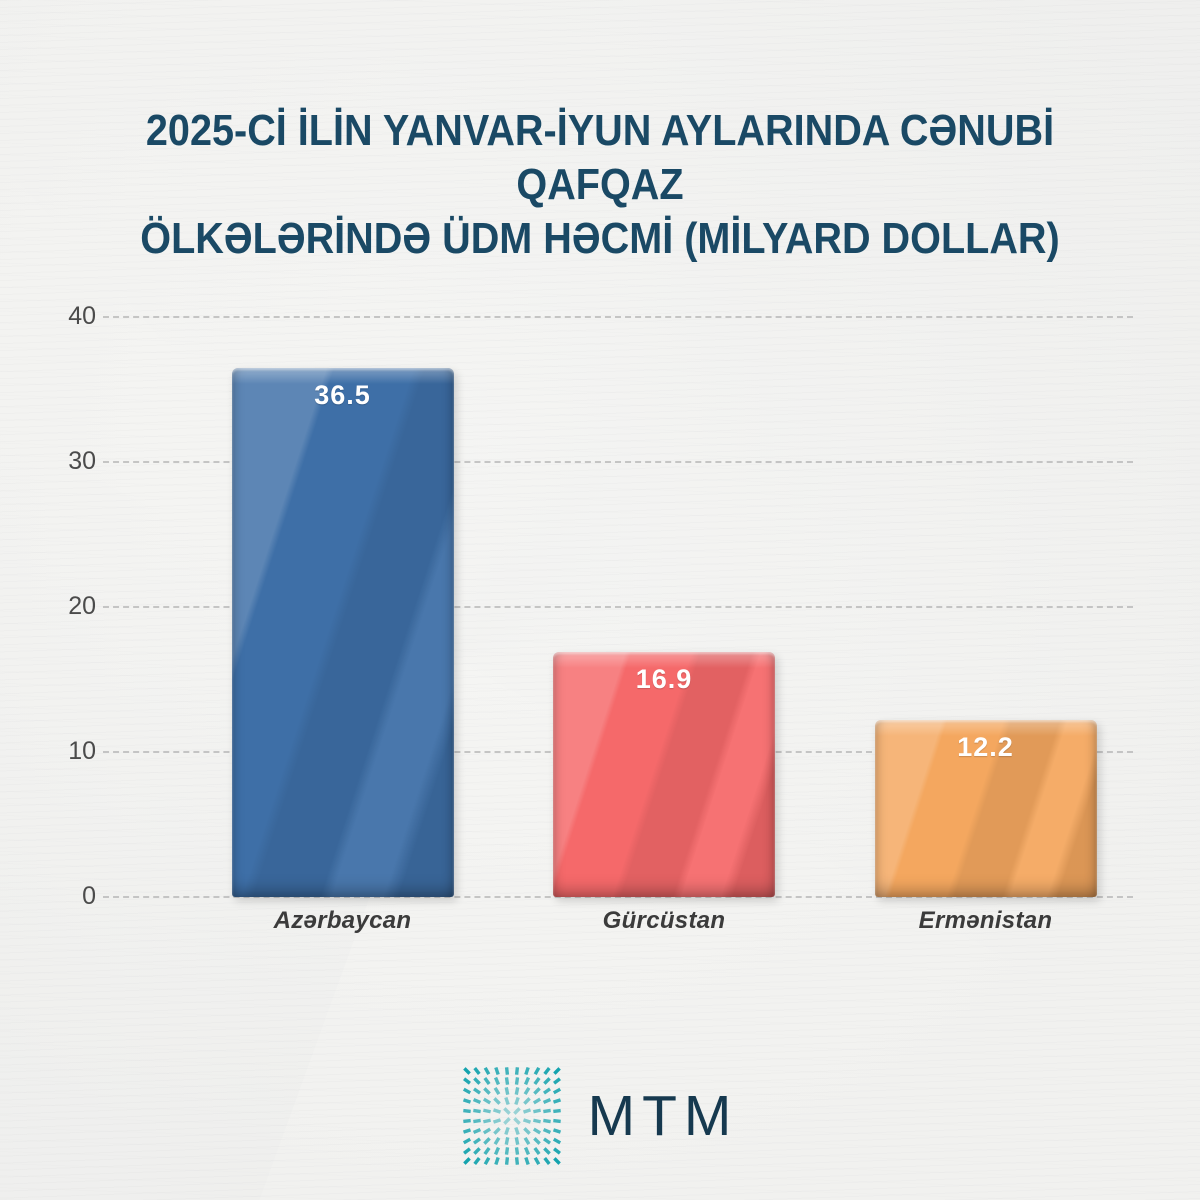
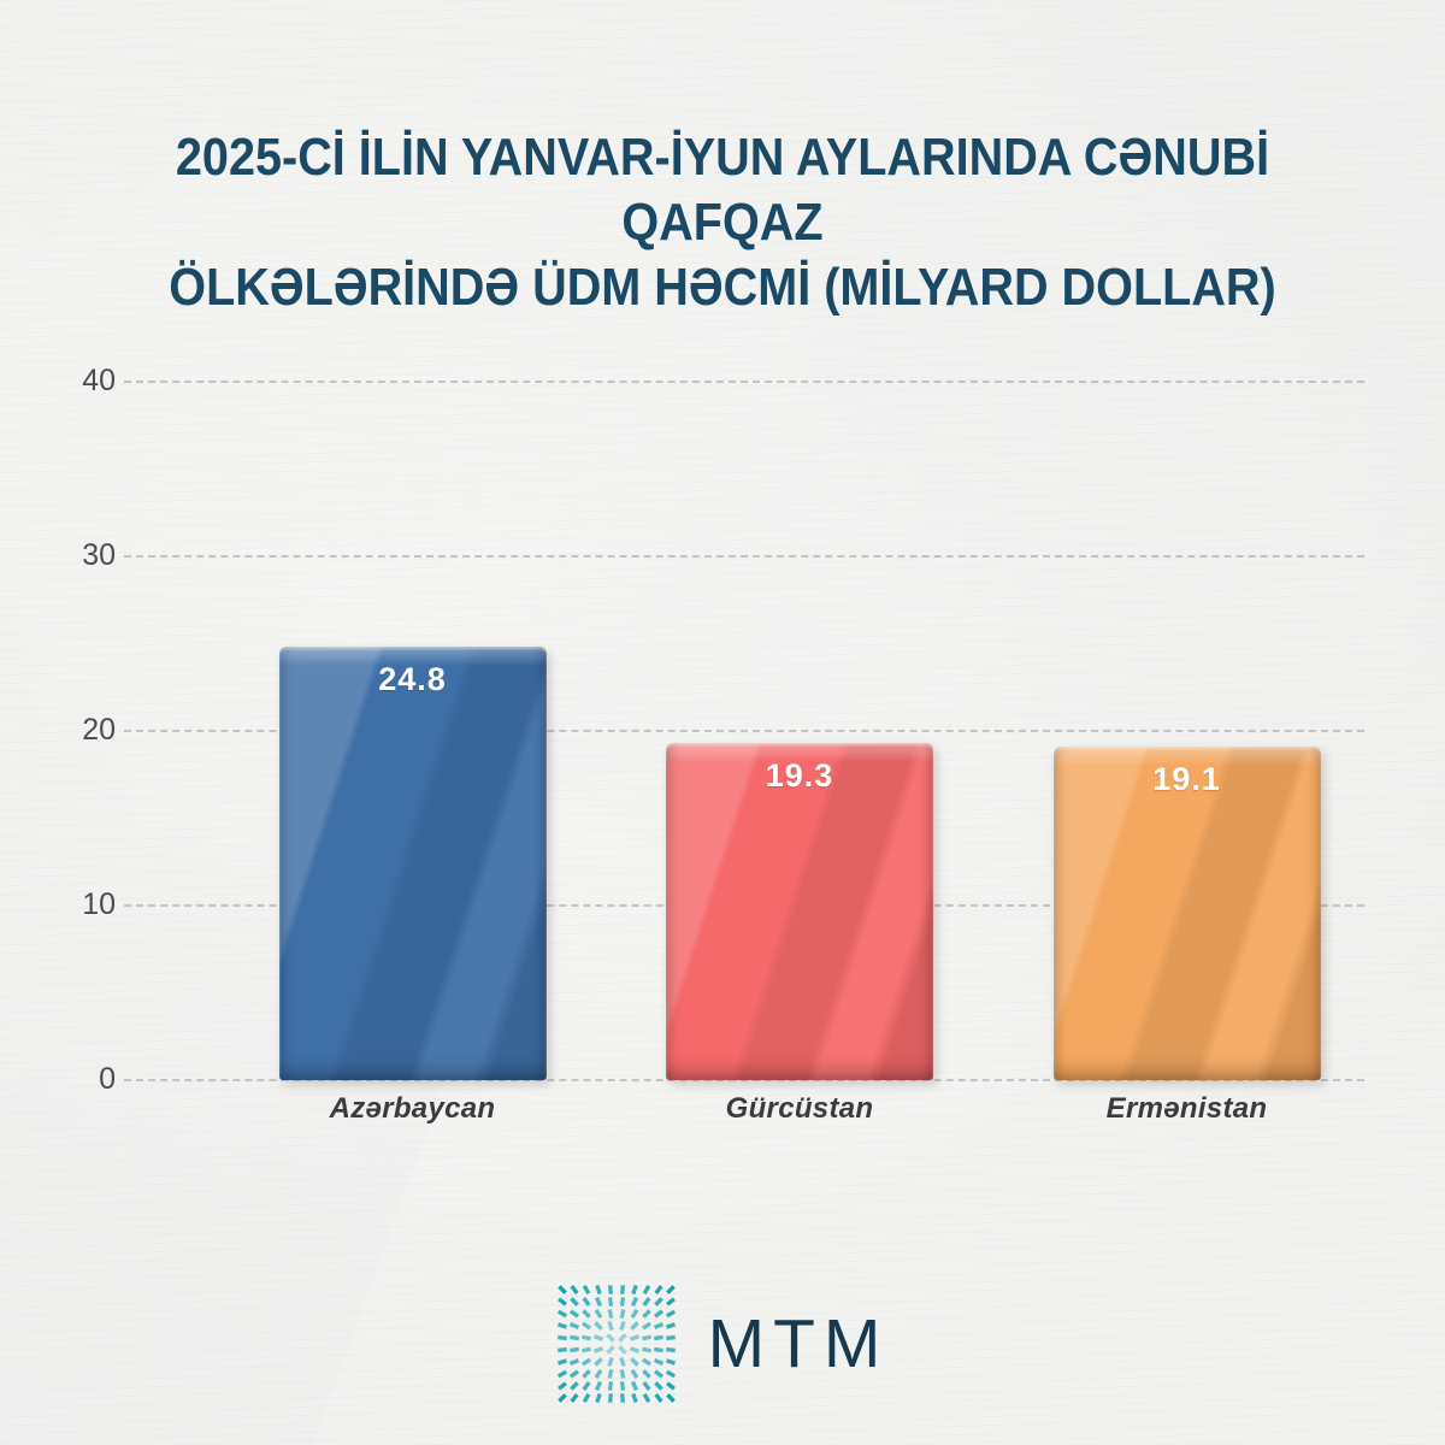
Azərbaycan: 36.5 -> 24.8
Gürcüstan: 16.9 -> 19.3
Ermənistan: 12.2 -> 19.1
